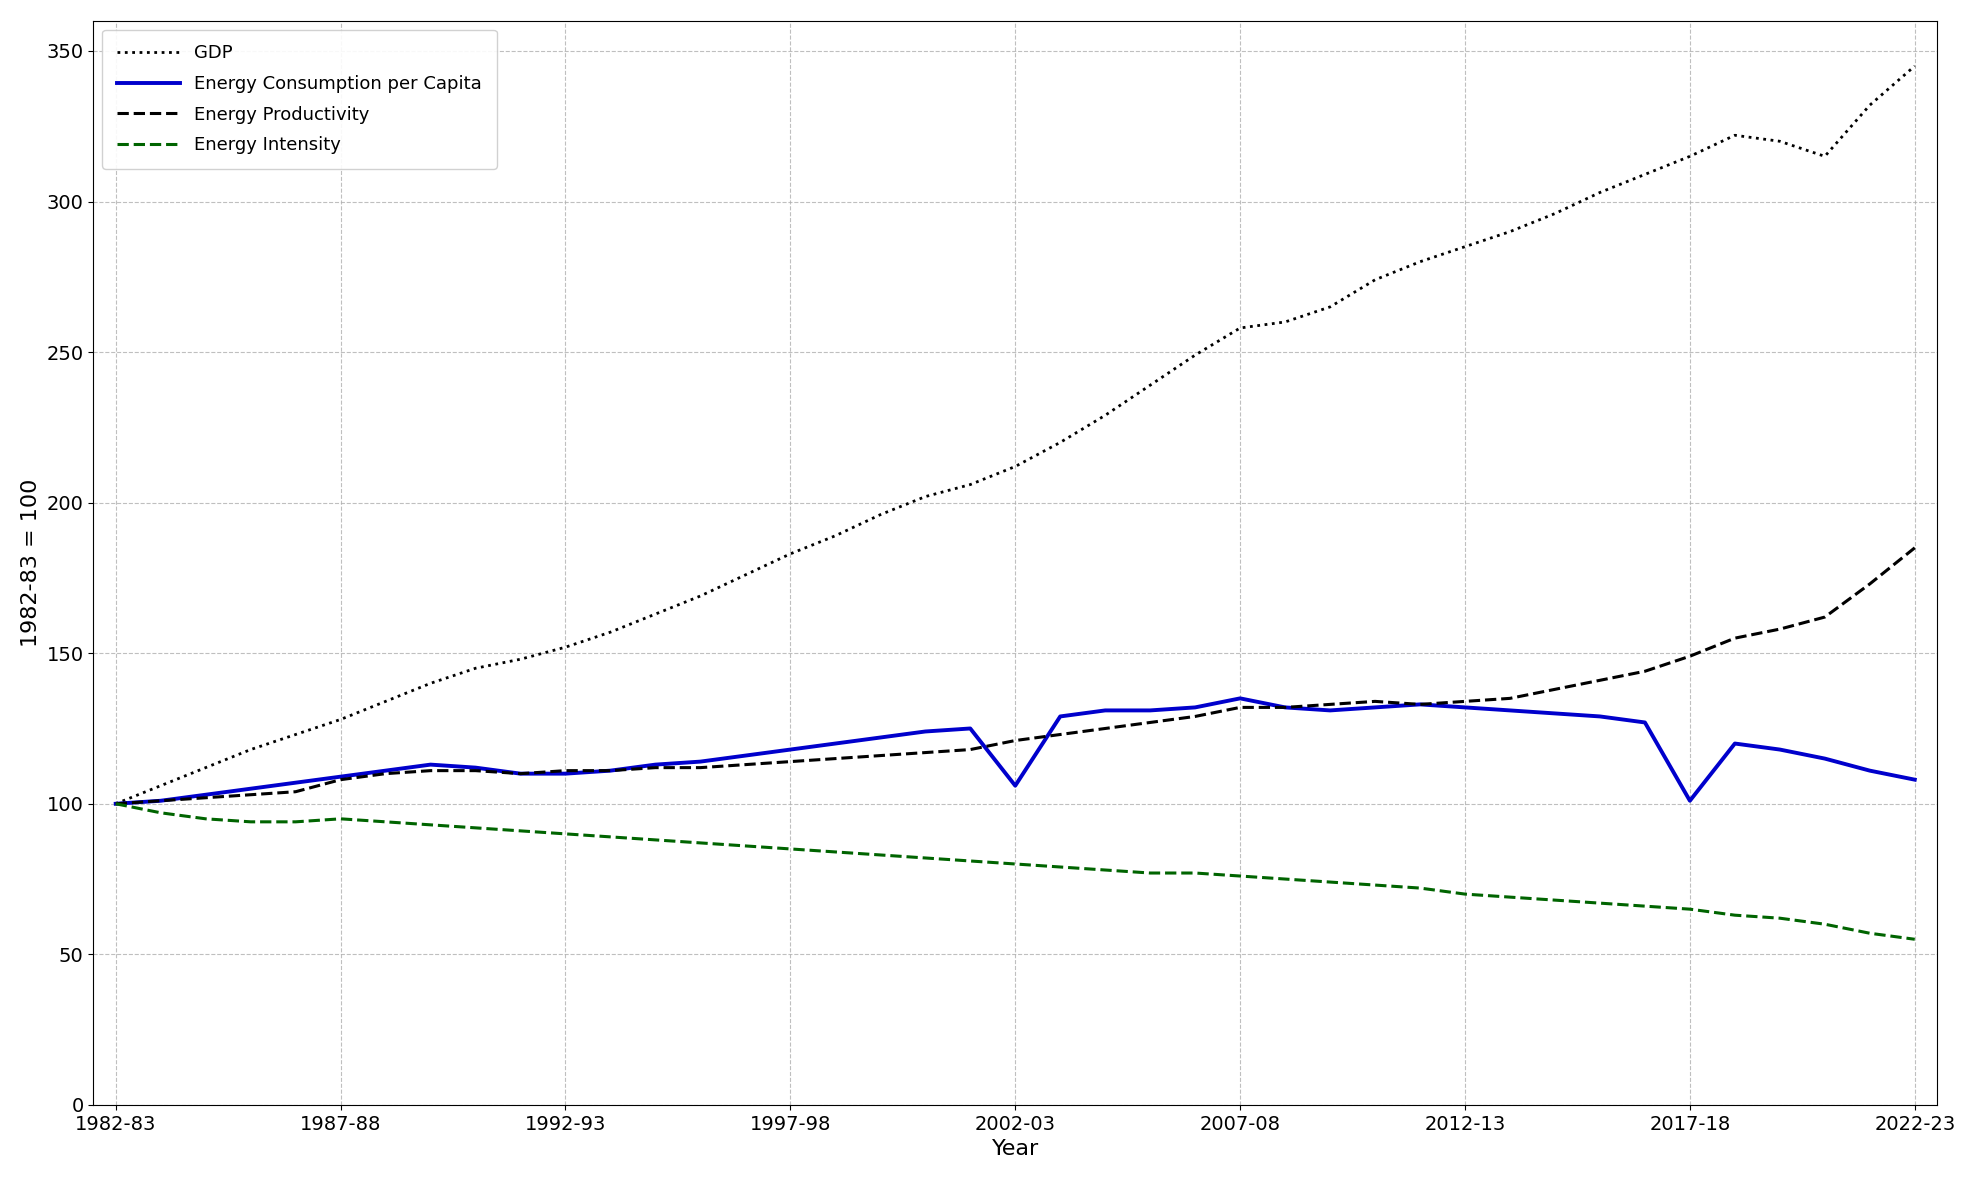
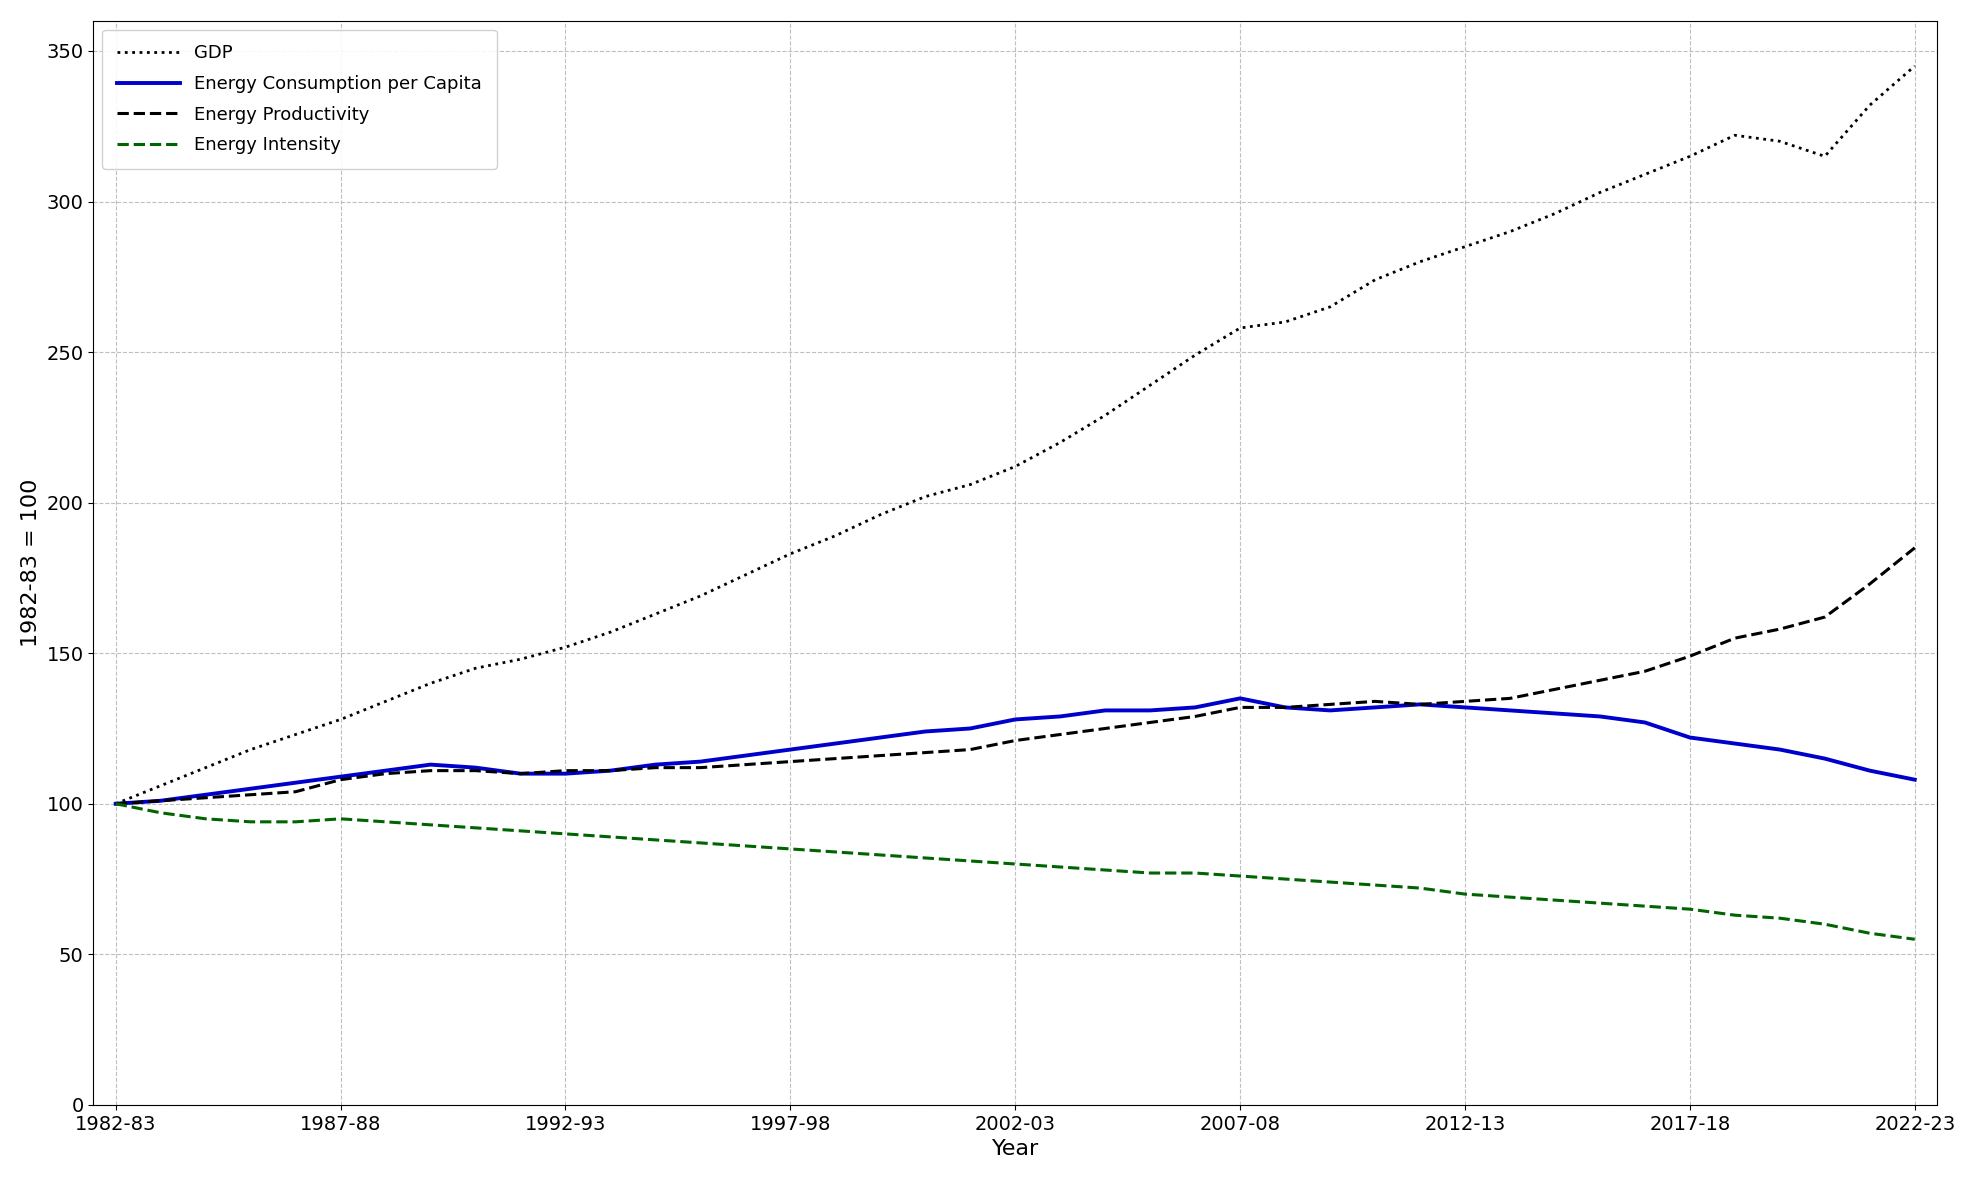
Energy Consumption per Capita/2002-03: 106 -> 128
Energy Consumption per Capita/2017-18: 101 -> 122
